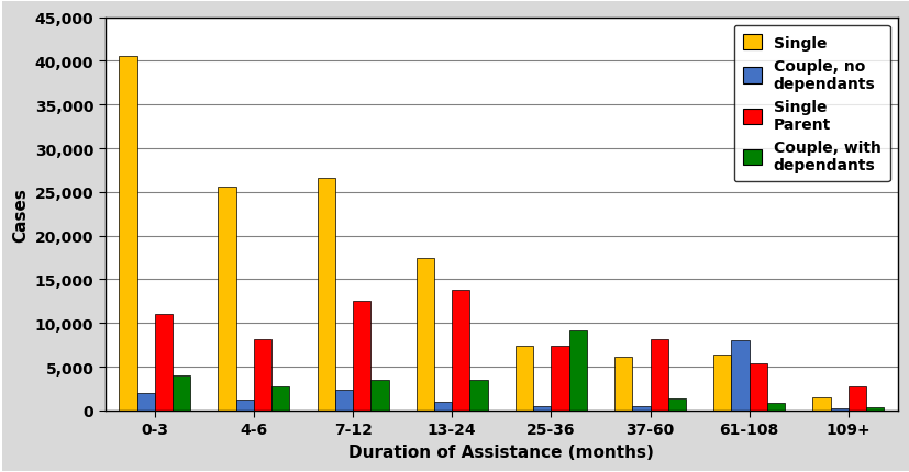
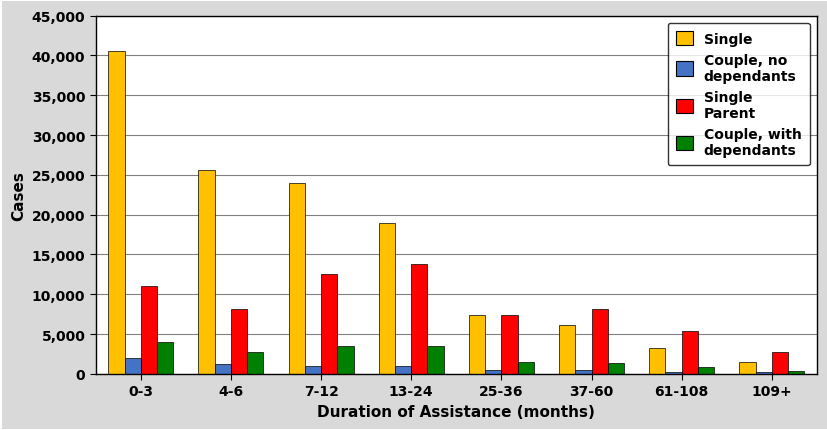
Single/7-12: 26,600 -> 24,000
Couple, no dependants/7-12: 2,400 -> 1,000
Single/13-24: 17,400 -> 19,000
Couple, with dependants/25-36: 9,200 -> 1,500
Single/61-108: 6,400 -> 3,200
Couple, no dependants/61-108: 8,000 -> 300
